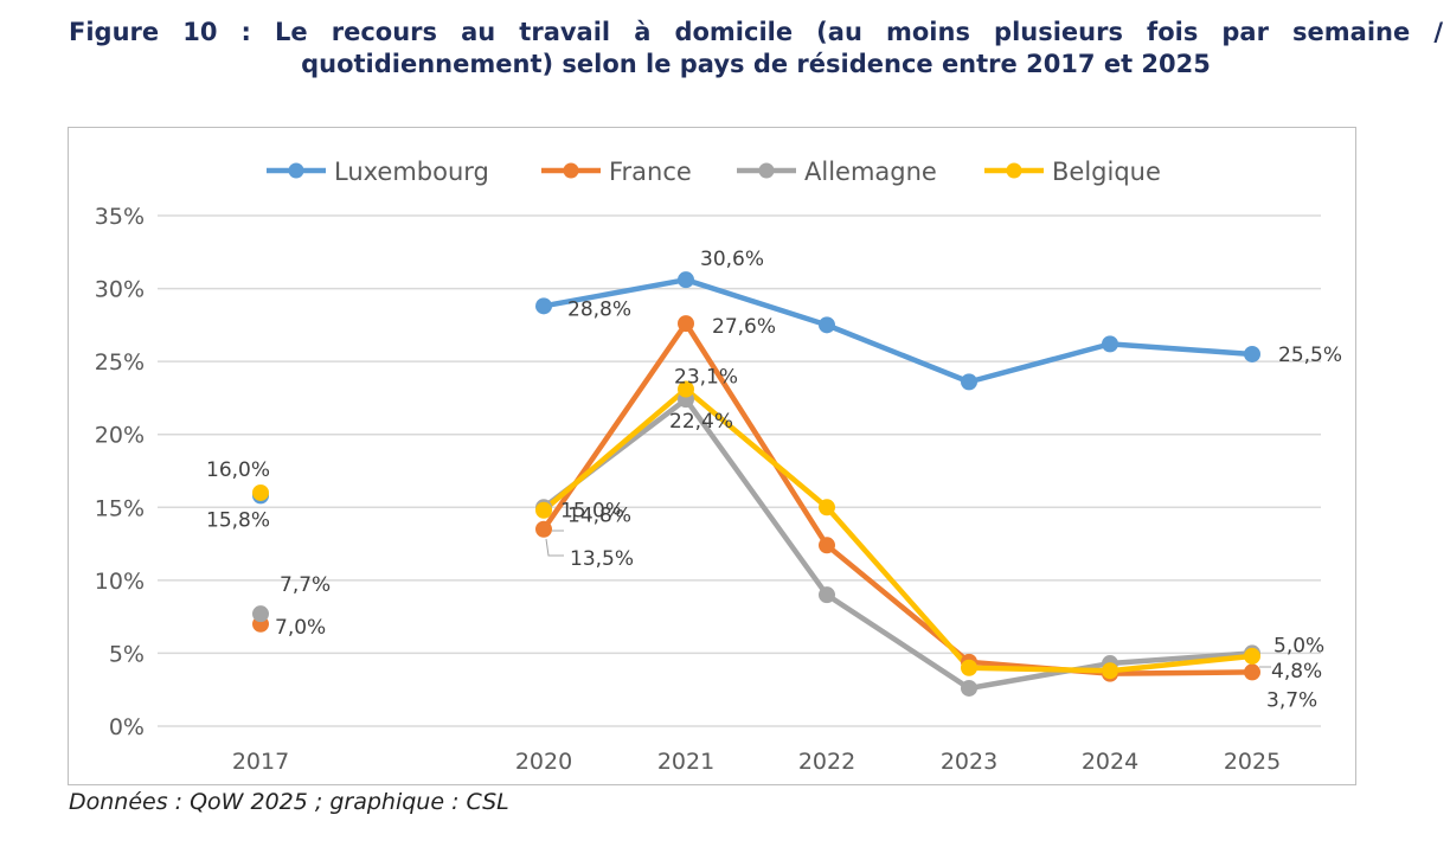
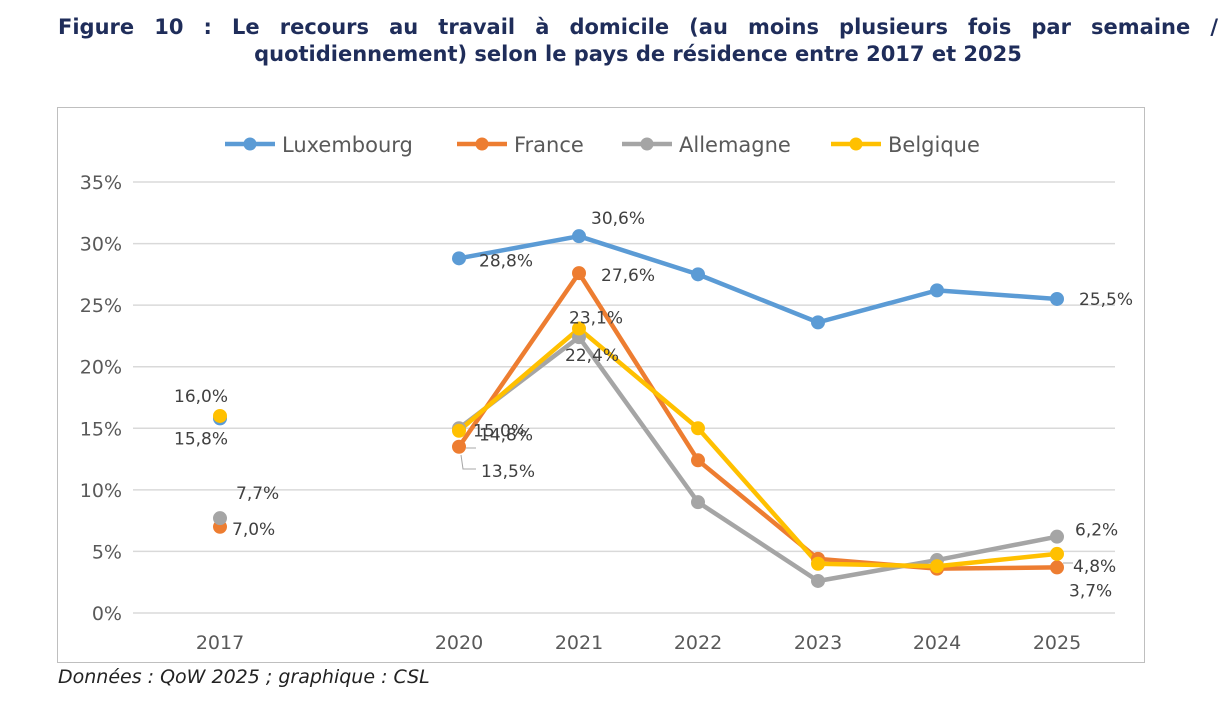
Allemagne/2025: 5,0% -> 6,2%
